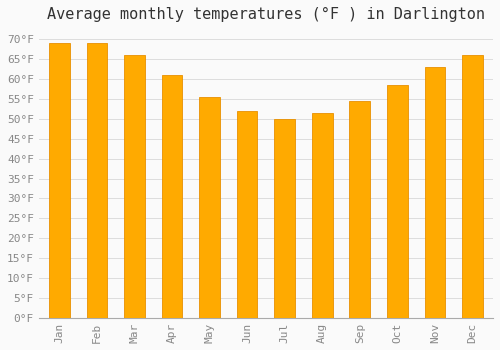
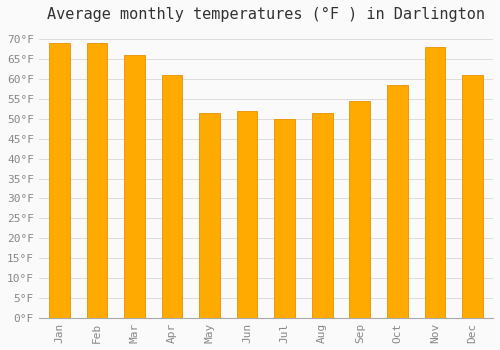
May: 55.5°F -> 51.5°F
Nov: 63.0°F -> 68.0°F
Dec: 66.0°F -> 61.0°F
